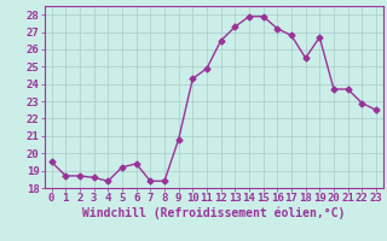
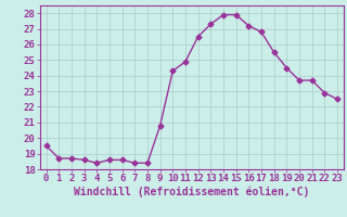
5: 19.2 -> 18.6
6: 19.4 -> 18.6
19: 26.7 -> 24.5
